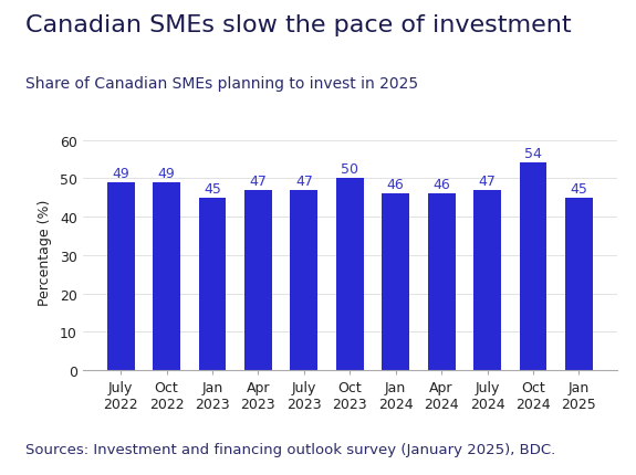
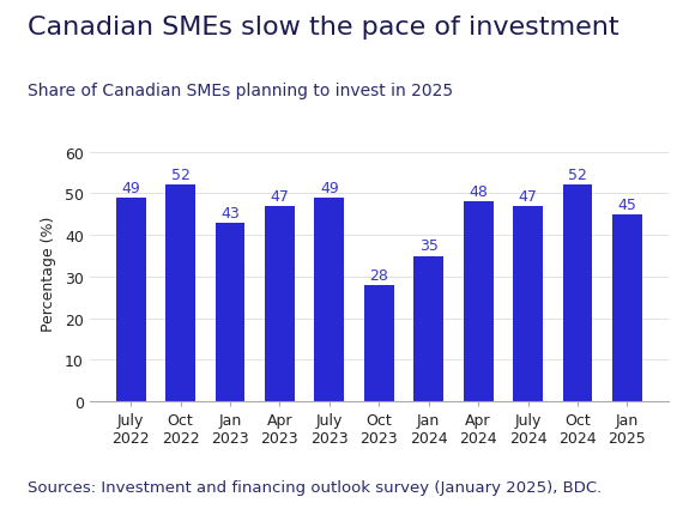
Oct 2022: 49 -> 52
Jan 2023: 45 -> 43
July 2023: 47 -> 49
Oct 2023: 50 -> 28
Jan 2024: 46 -> 35
Apr 2024: 46 -> 48
Oct 2024: 54 -> 52
